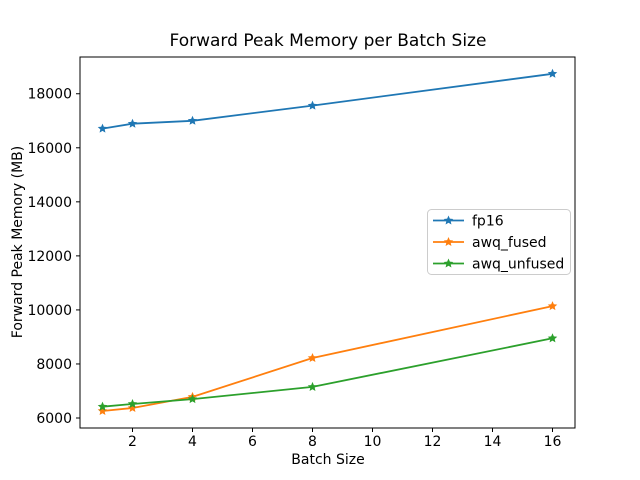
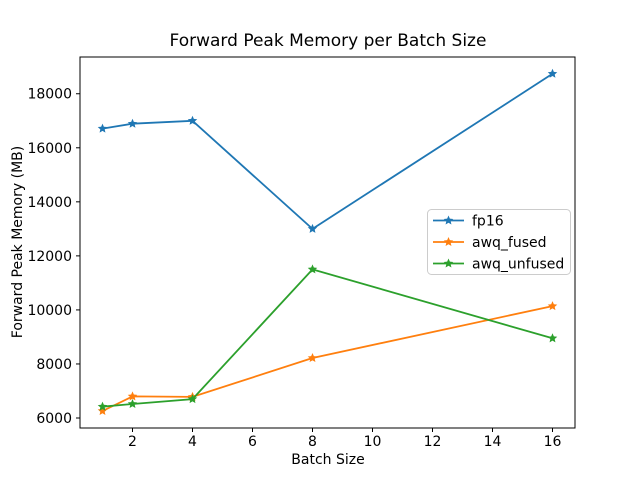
awq_fused/2: 6400 -> 6800
fp16/8: 17600 -> 13000
awq_unfused/8: 7200 -> 11500
